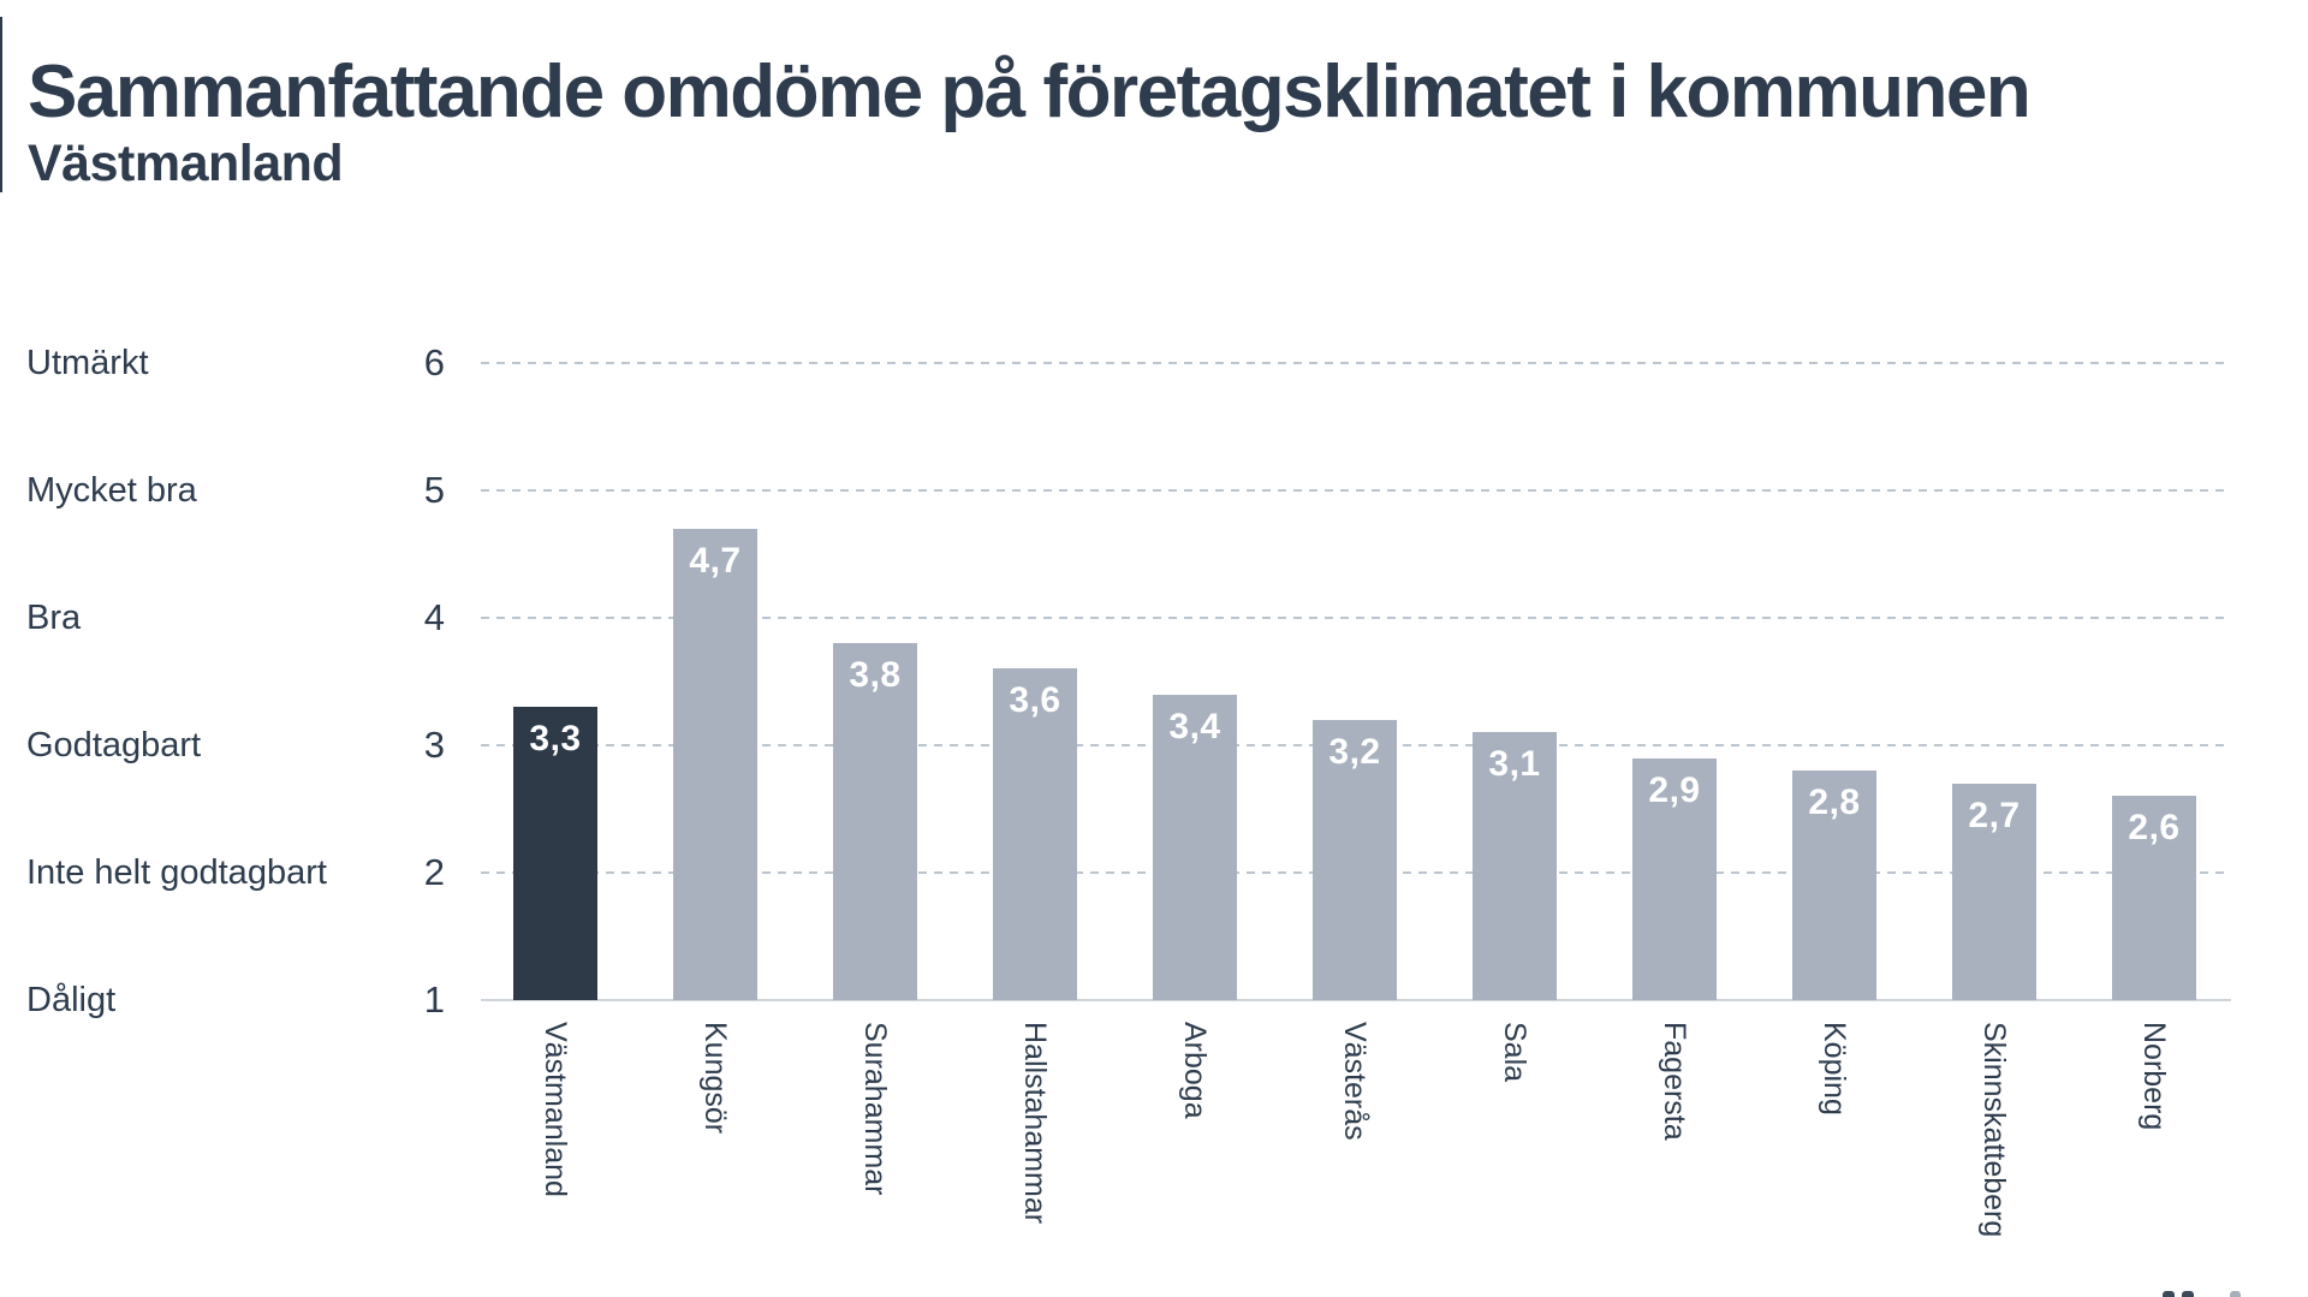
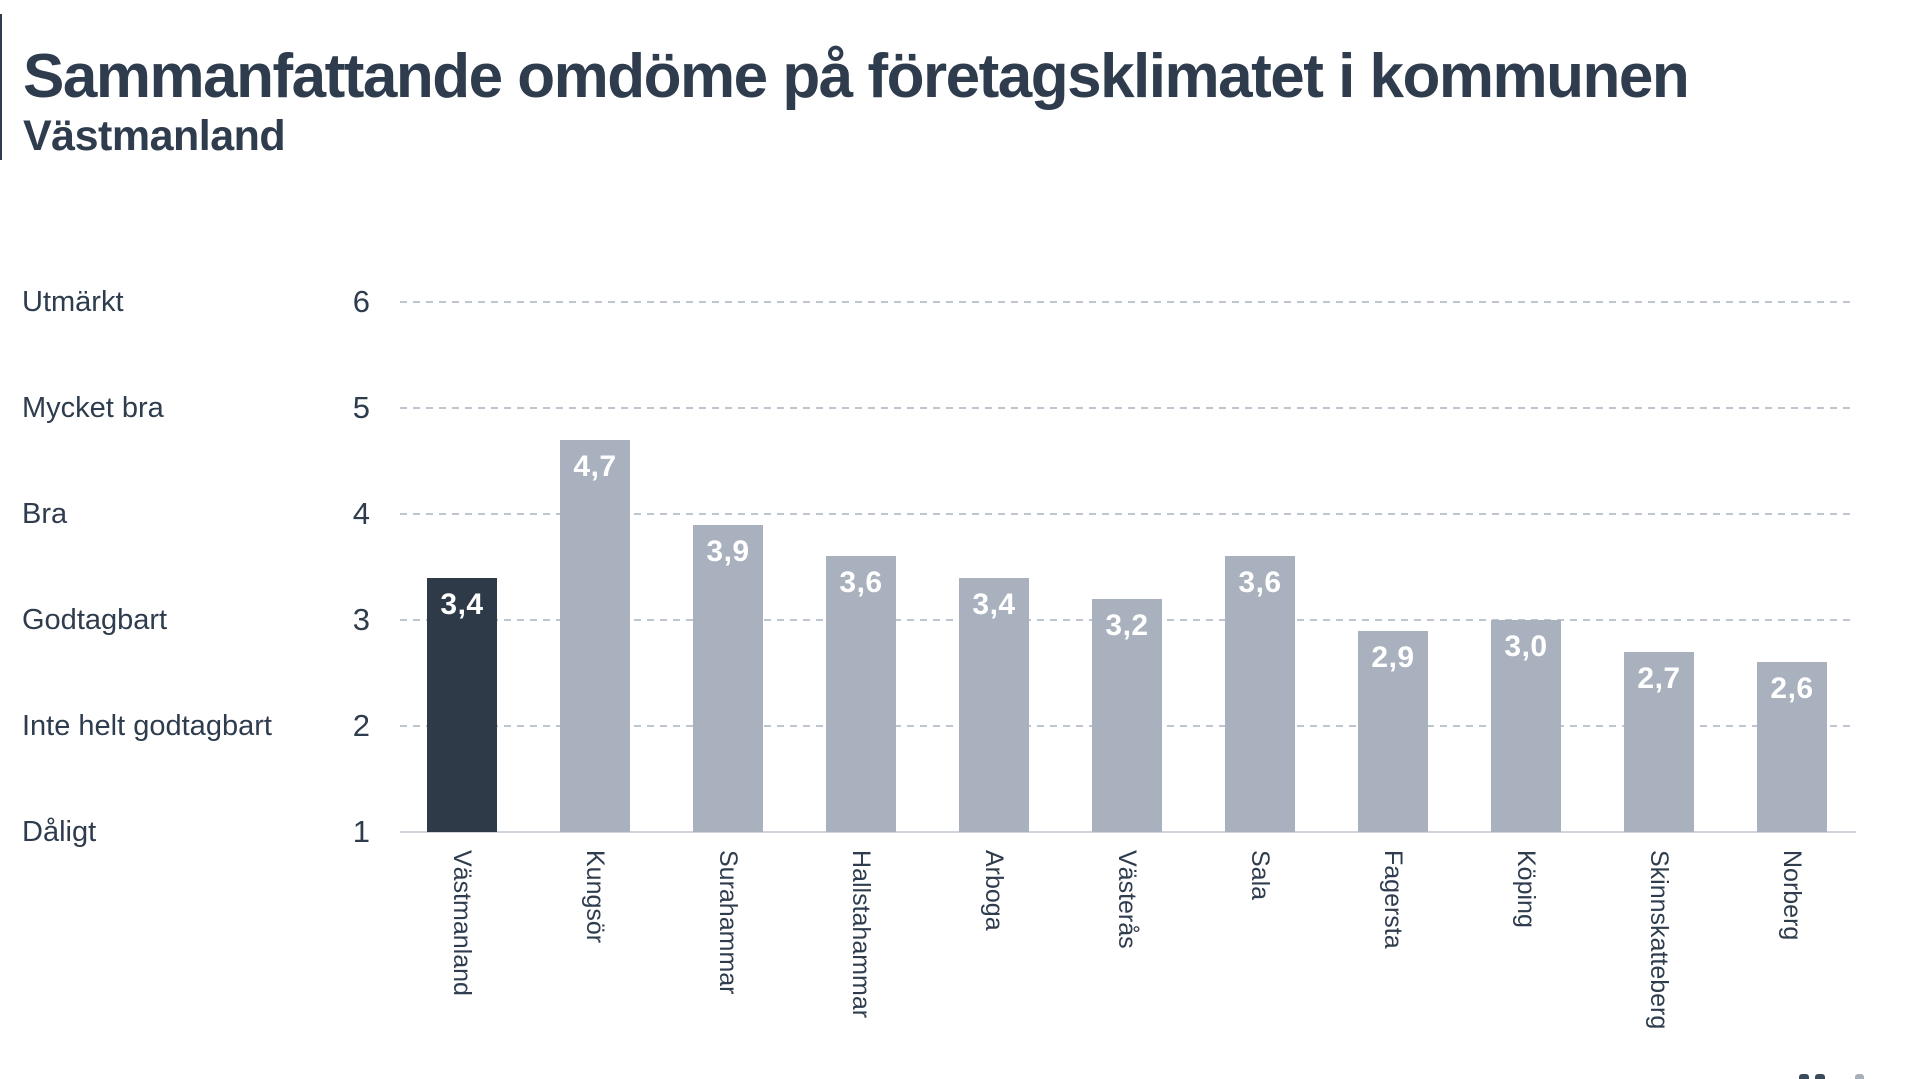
Västmanland: 3,3 -> 3,4
Surahammar: 3,8 -> 3,9
Sala: 3,1 -> 3,6
Köping: 2,8 -> 3,0
